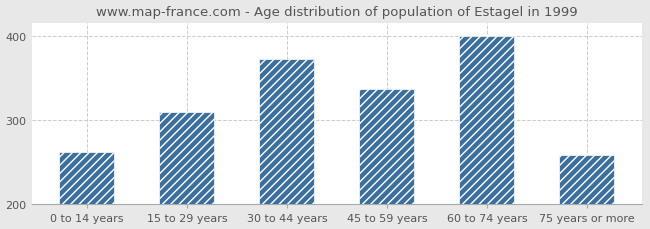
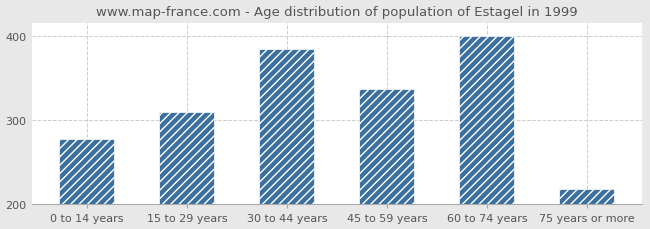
0 to 14 years: 262 -> 278
30 to 44 years: 372 -> 384
75 years or more: 258 -> 218
